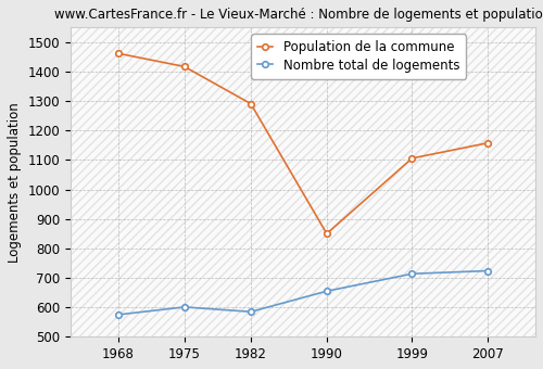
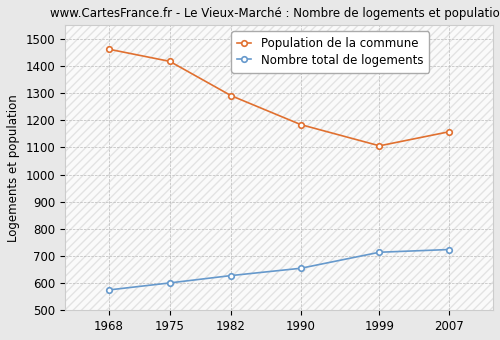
Nombre total de logements/1982: 585 -> 628
Population de la commune/1990: 850 -> 1184
